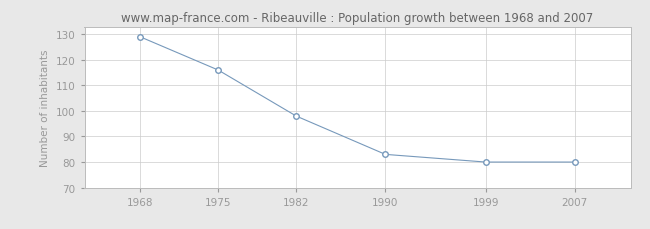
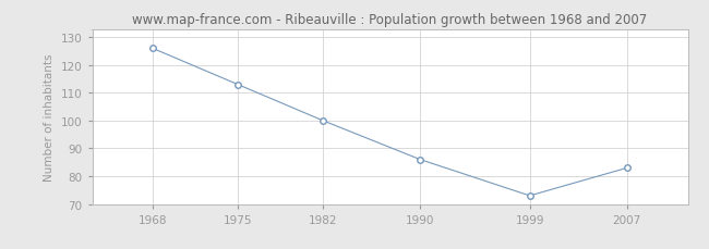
1968: 129 -> 126
1975: 116 -> 113
1982: 98 -> 100
1990: 83 -> 86
1999: 80 -> 73
2007: 80 -> 83
